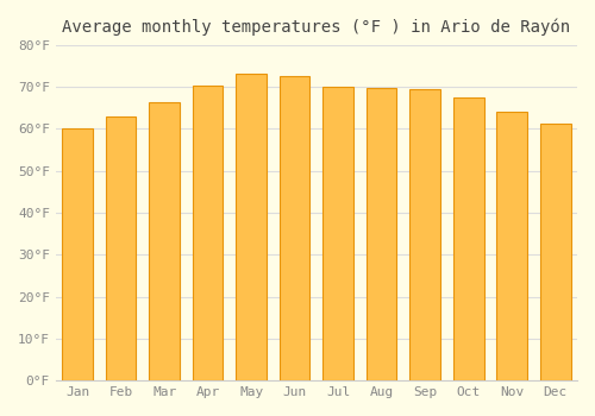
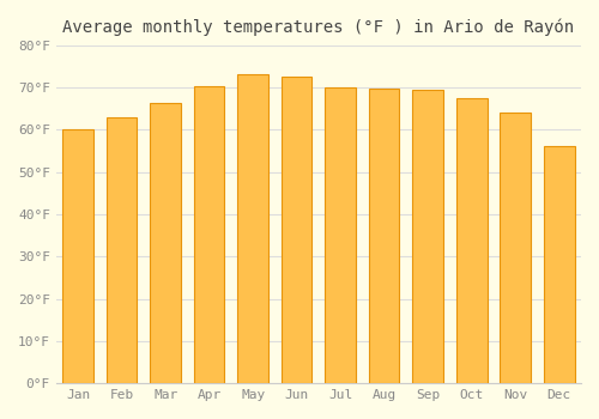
Dec: 61.2°F -> 56.0°F
